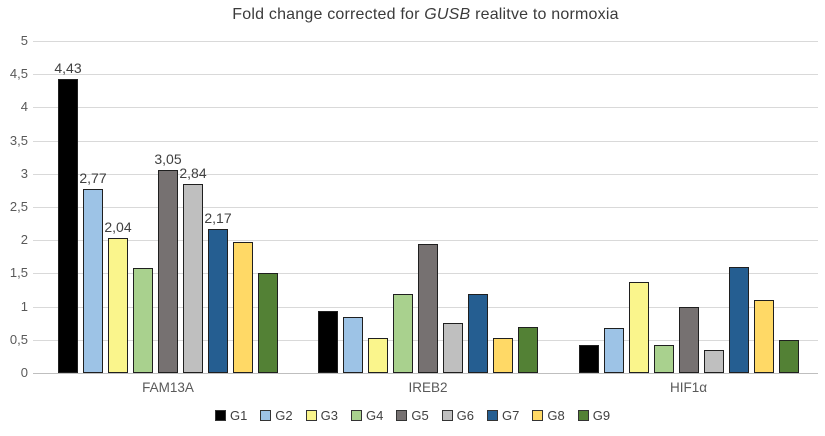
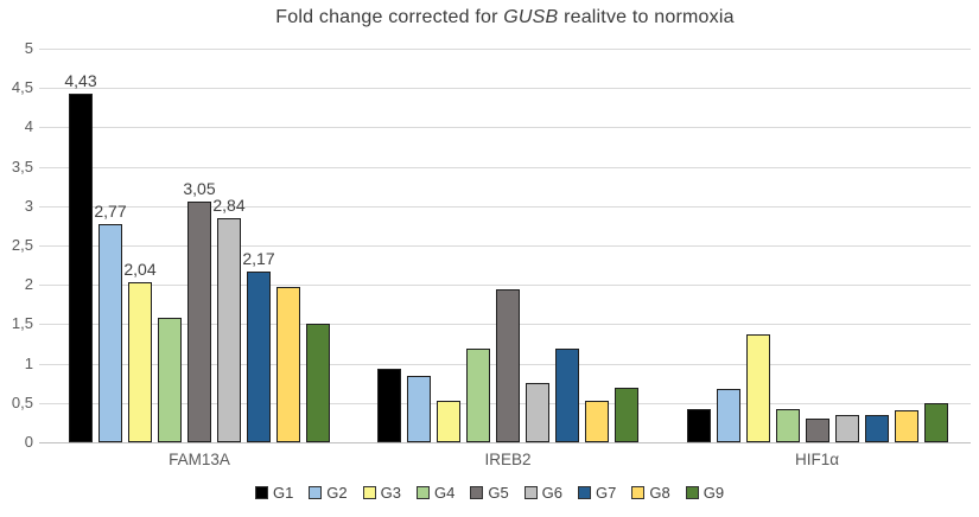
G5/HIF1α: 1.0 -> 0.3
G7/HIF1α: 1.6 -> 0.3
G8/HIF1α: 1.1 -> 0.4
